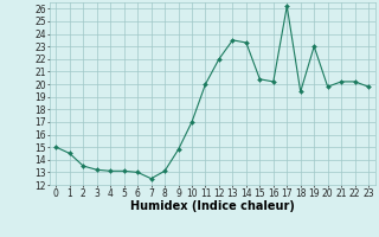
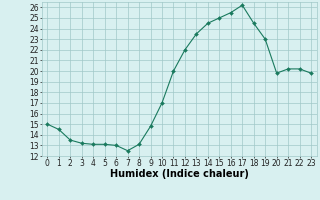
14: 23.3 -> 24.5
15: 20.4 -> 25.0
16: 20.2 -> 25.5
18: 19.4 -> 24.5
